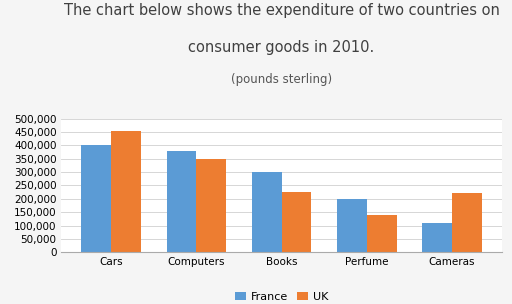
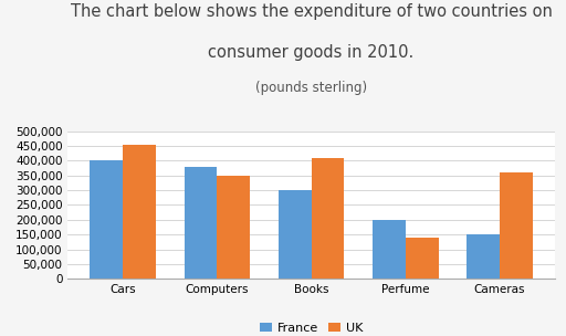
UK/Books: 225,000 -> 407,000
France/Cameras: 110,000 -> 150,000
UK/Cameras: 220,000 -> 360,000
